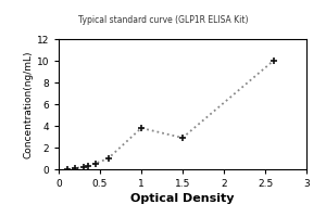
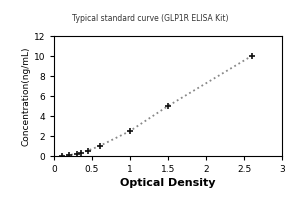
1: 3.8 -> 2.5
1.5: 2.9 -> 5.0
